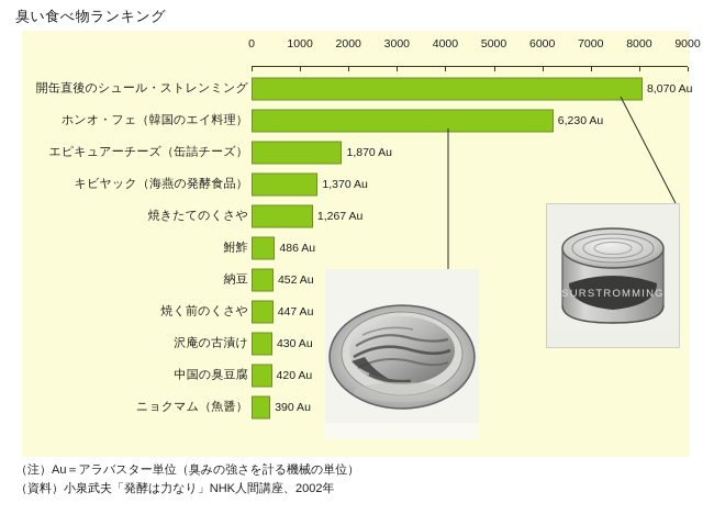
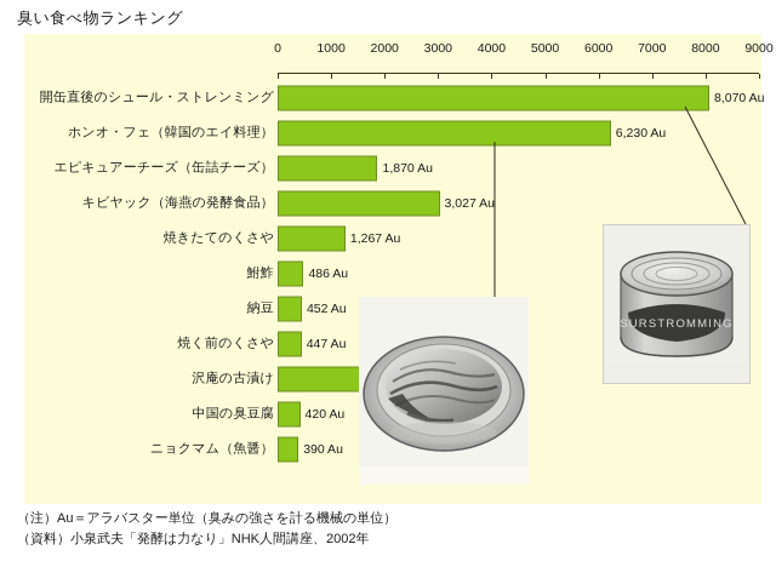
キビヤック（海燕の発酵食品）: 1,370 -> 3,027
沢庵の古漬け: 430 -> 1704
